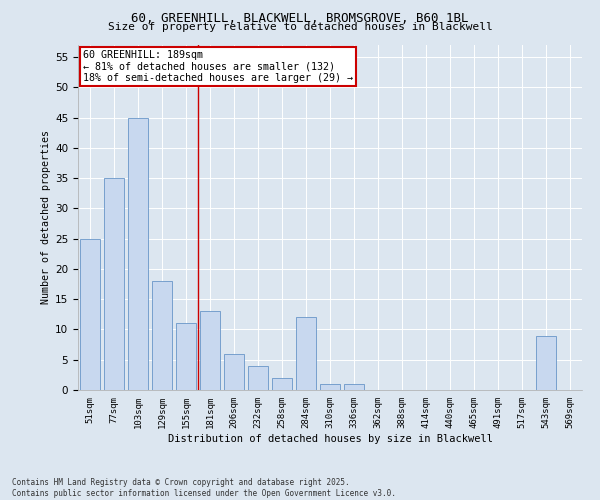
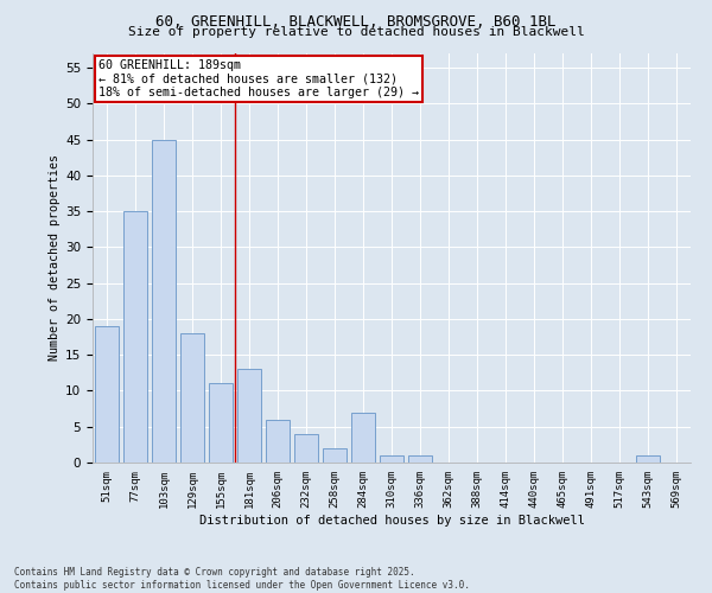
51sqm: 25 -> 19
284sqm: 12 -> 7
543sqm: 9 -> 1
